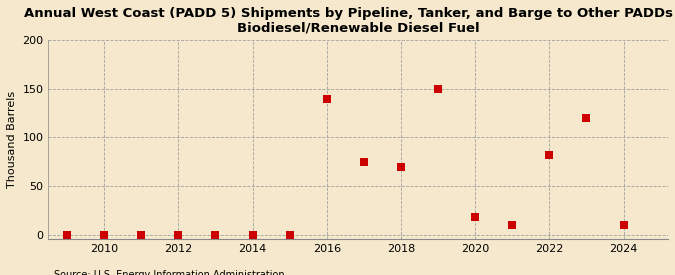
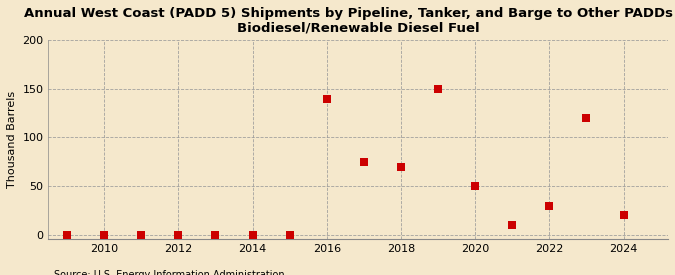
2020: 18 -> 50
2022: 82 -> 29
2024: 10 -> 20
